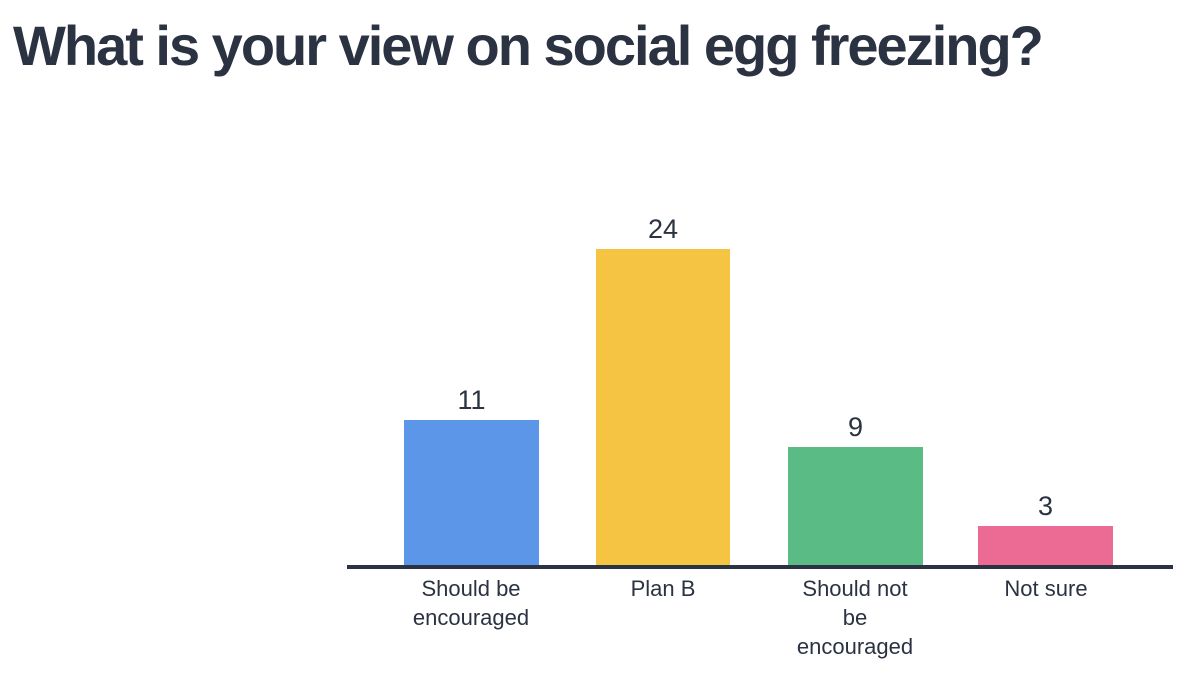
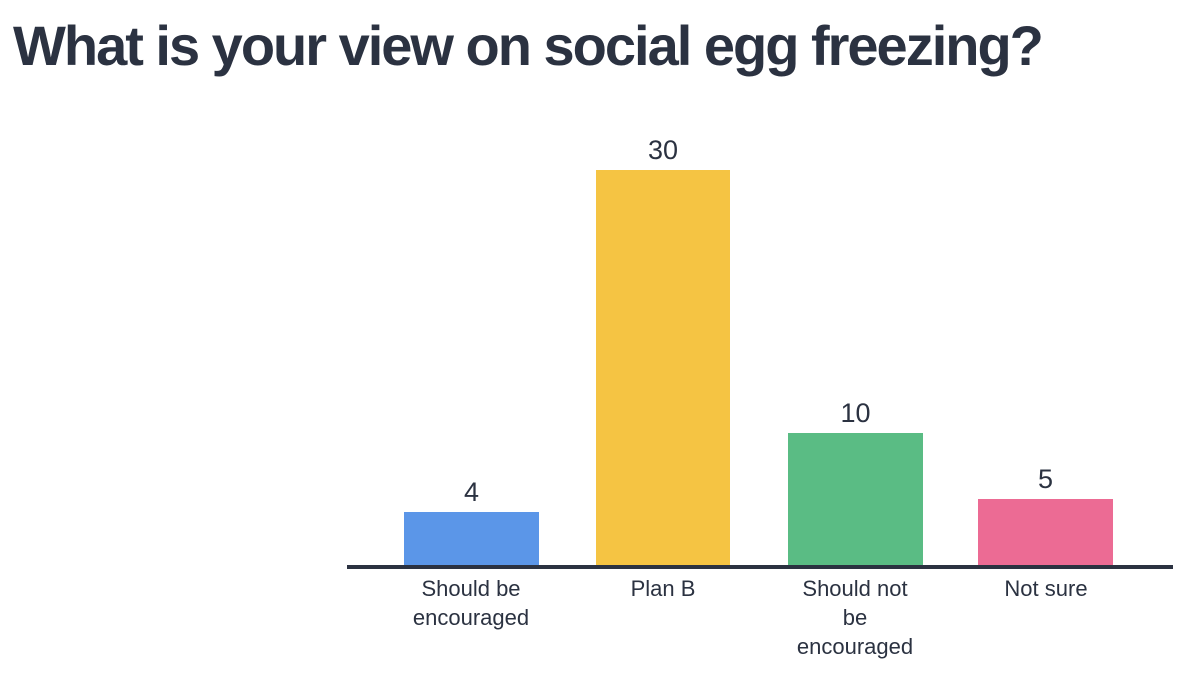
Should be encouraged: 11 -> 4
Plan B: 24 -> 30
Should not be encouraged: 9 -> 10
Not sure: 3 -> 5
